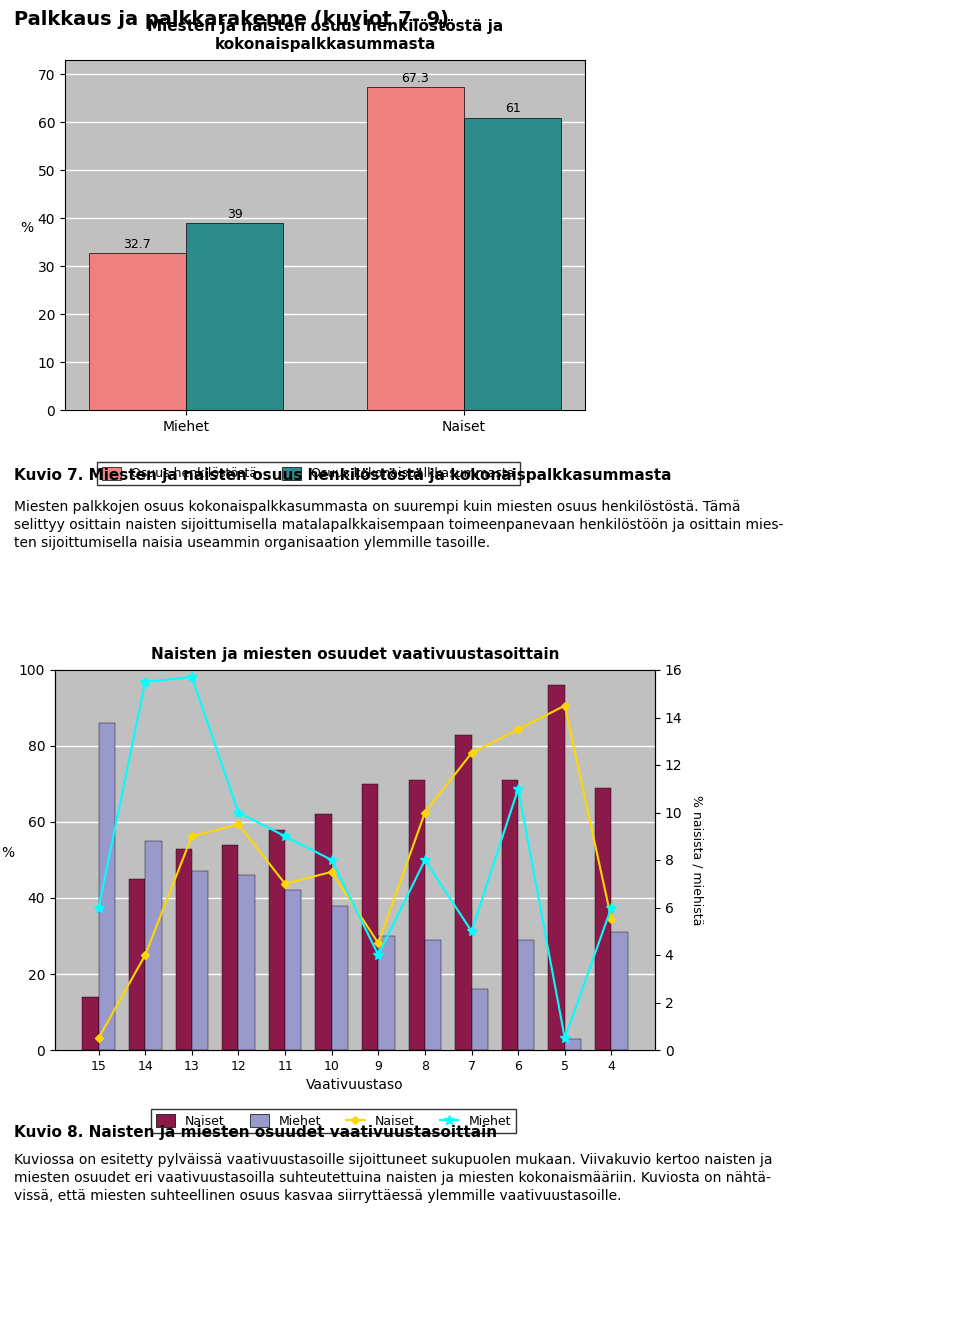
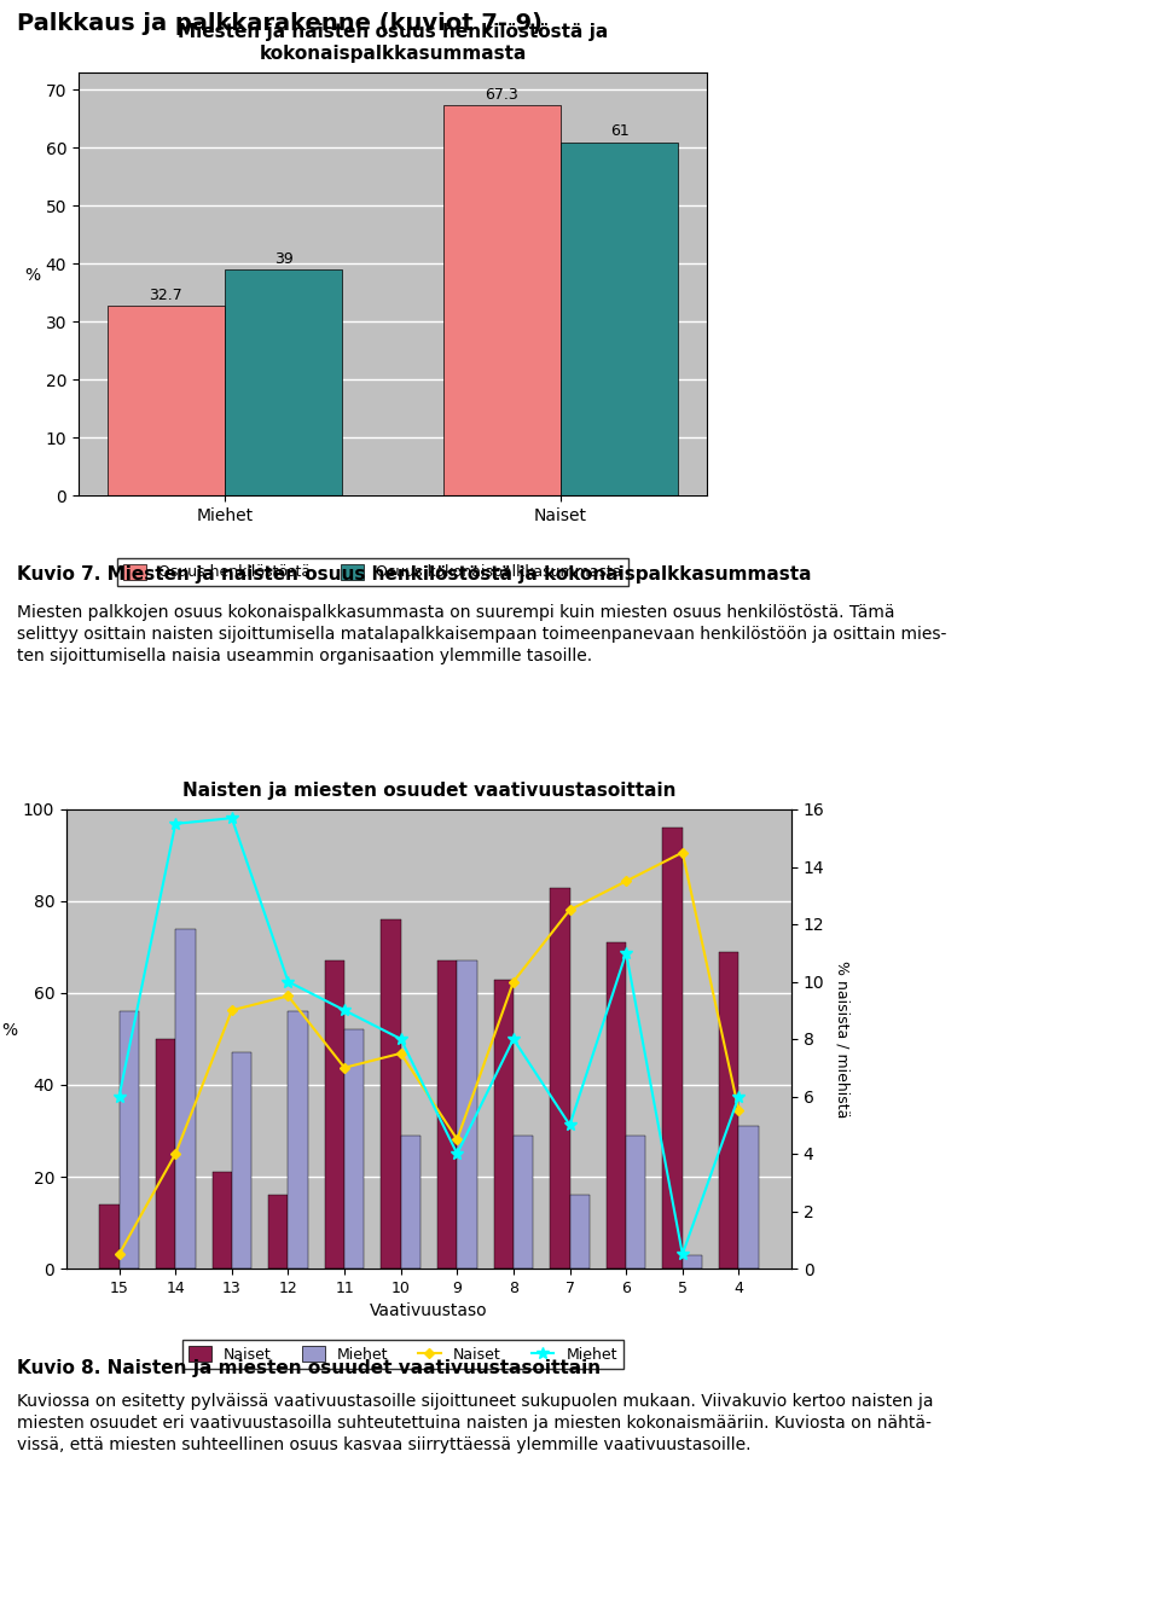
Naisten ja miesten osuudet vaativuustasoittain/Miehet/15: 86 -> 56
Naisten ja miesten osuudet vaativuustasoittain/Naiset/14: 45 -> 50
Naisten ja miesten osuudet vaativuustasoittain/Miehet/14: 55 -> 74
Naisten ja miesten osuudet vaativuustasoittain/Naiset/13: 53 -> 21
Naisten ja miesten osuudet vaativuustasoittain/Naiset/12: 54 -> 16
Naisten ja miesten osuudet vaativuustasoittain/Miehet/12: 46 -> 56
Naisten ja miesten osuudet vaativuustasoittain/Naiset/11: 58 -> 67
Naisten ja miesten osuudet vaativuustasoittain/Miehet/11: 42 -> 52
Naisten ja miesten osuudet vaativuustasoittain/Naiset/10: 62 -> 76
Naisten ja miesten osuudet vaativuustasoittain/Miehet/10: 38 -> 29
Naisten ja miesten osuudet vaativuustasoittain/Naiset/9: 70 -> 67
Naisten ja miesten osuudet vaativuustasoittain/Miehet/9: 30 -> 67
Naisten ja miesten osuudet vaativuustasoittain/Naiset/8: 71 -> 63
